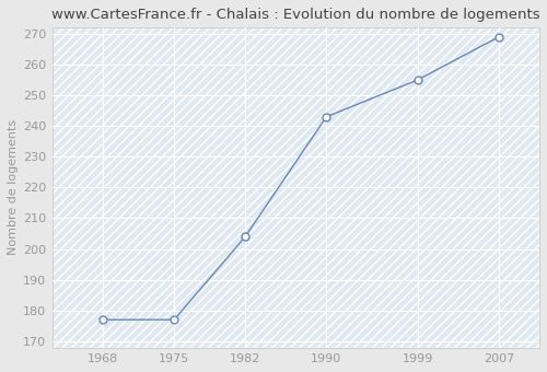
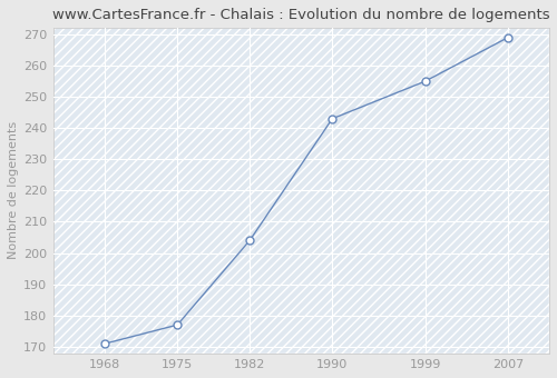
1968: 177 -> 171
